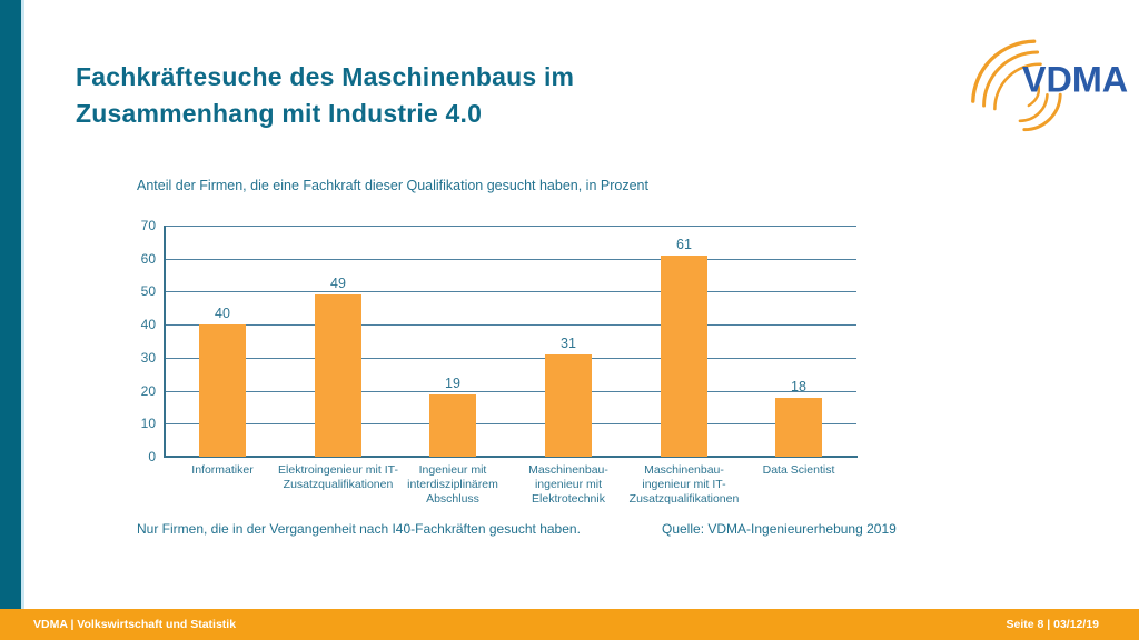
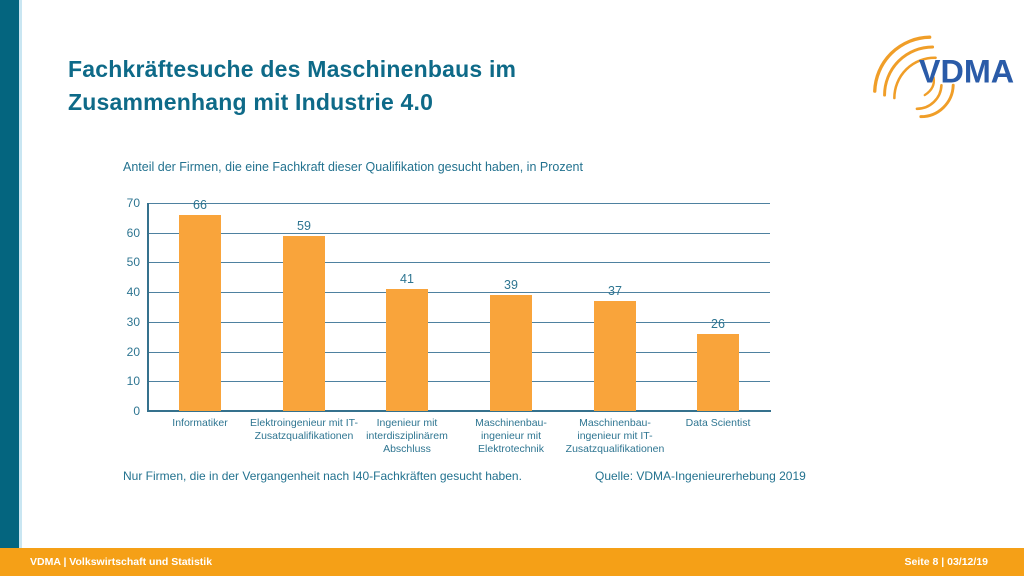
Informatiker: 40 -> 66
Elektroingenieur mit IT- Zusatzqualifikationen: 49 -> 59
Ingenieur mit interdisziplinärem Abschluss: 19 -> 41
Maschinenbau- ingenieur mit Elektrotechnik: 31 -> 39
Maschinenbau- ingenieur mit IT- Zusatzqualifikationen: 61 -> 37
Data Scientist: 18 -> 26
